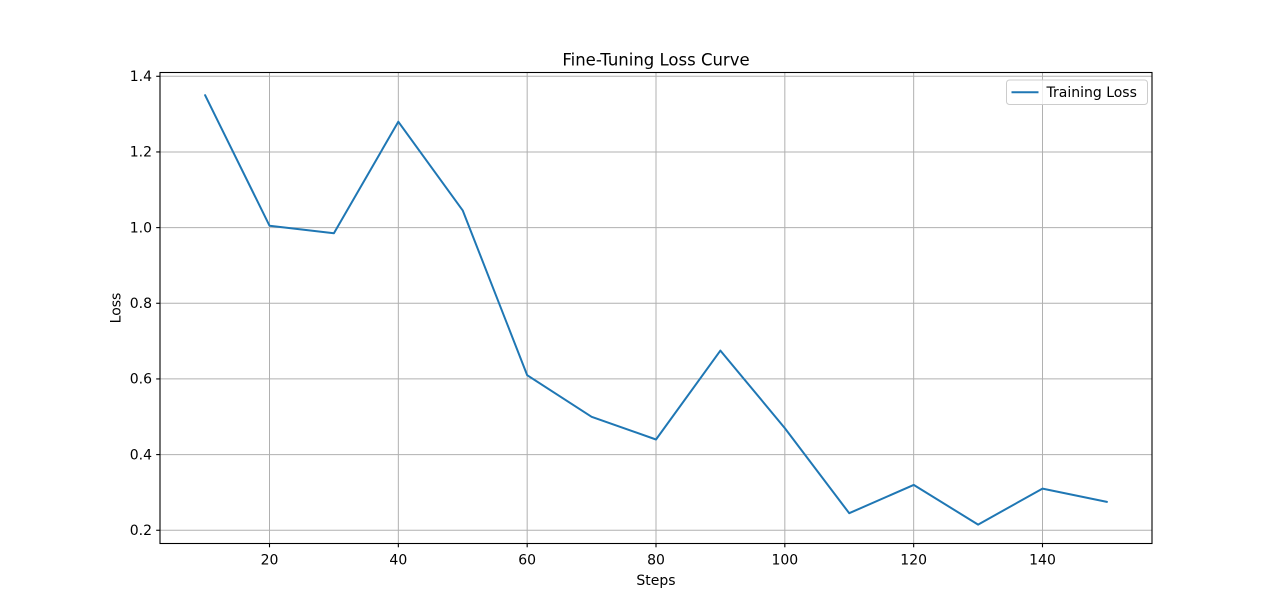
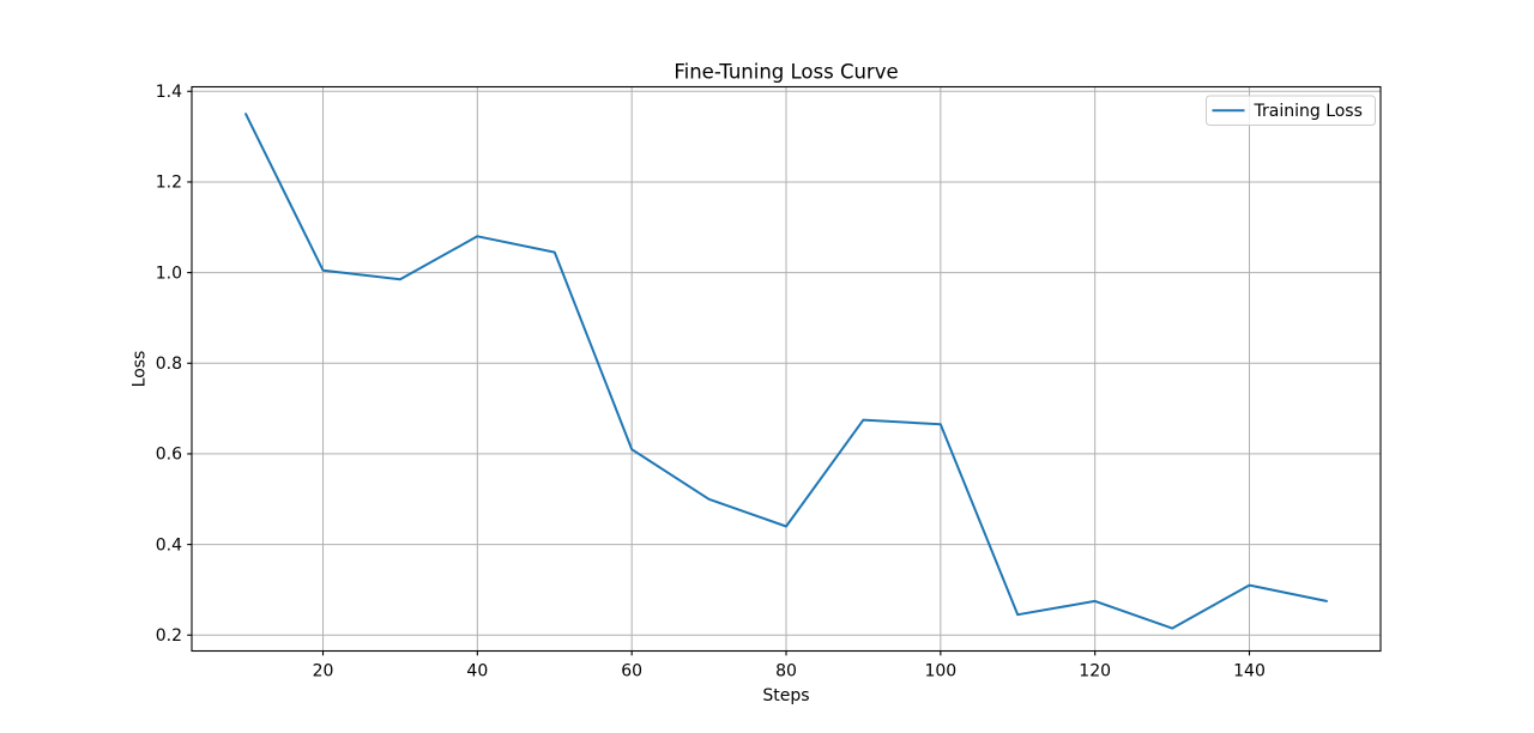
40: 1.28 -> 1.08
100: 0.47 -> 0.67
120: 0.32 -> 0.28
